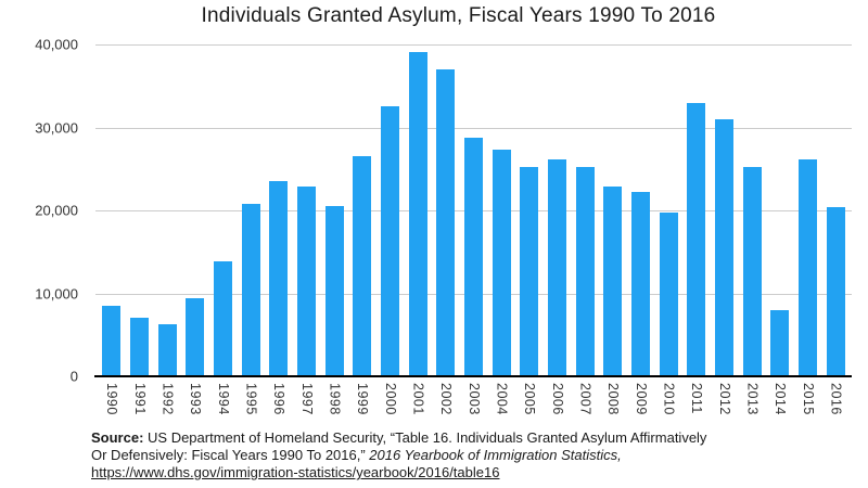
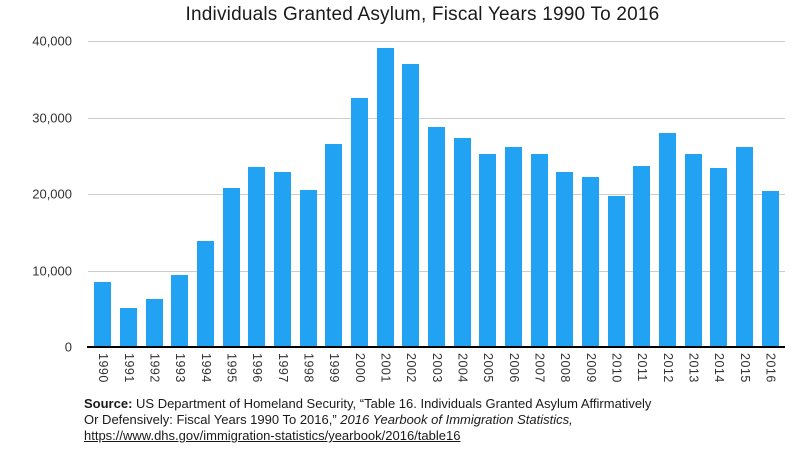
1991: 7000 -> 5000
2011: 33000 -> 24000
2012: 31000 -> 28000
2014: 8000 -> 23000
